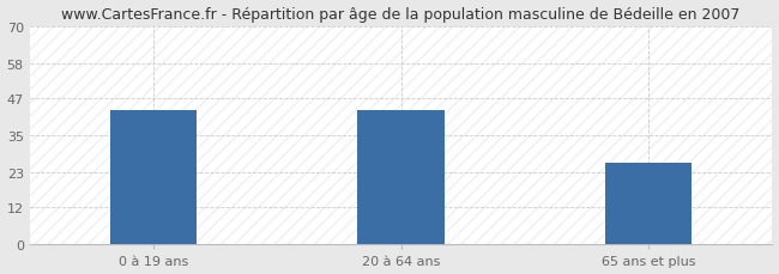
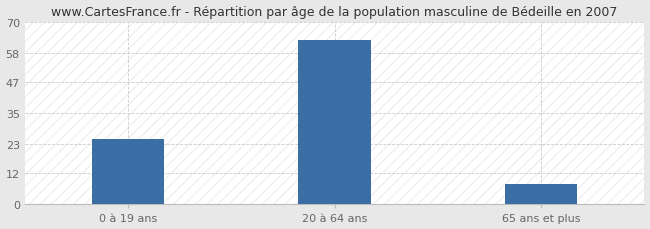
0 à 19 ans: 43 -> 25
20 à 64 ans: 43 -> 63
65 ans et plus: 26 -> 8
